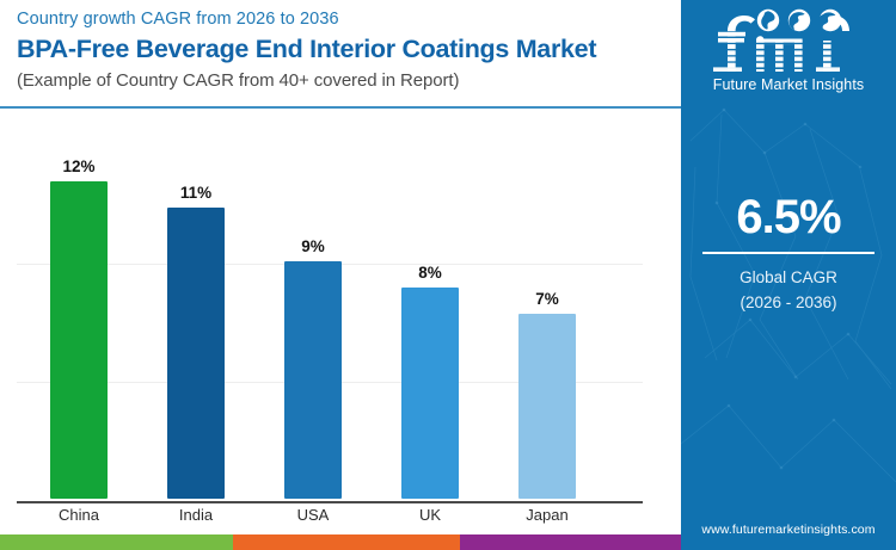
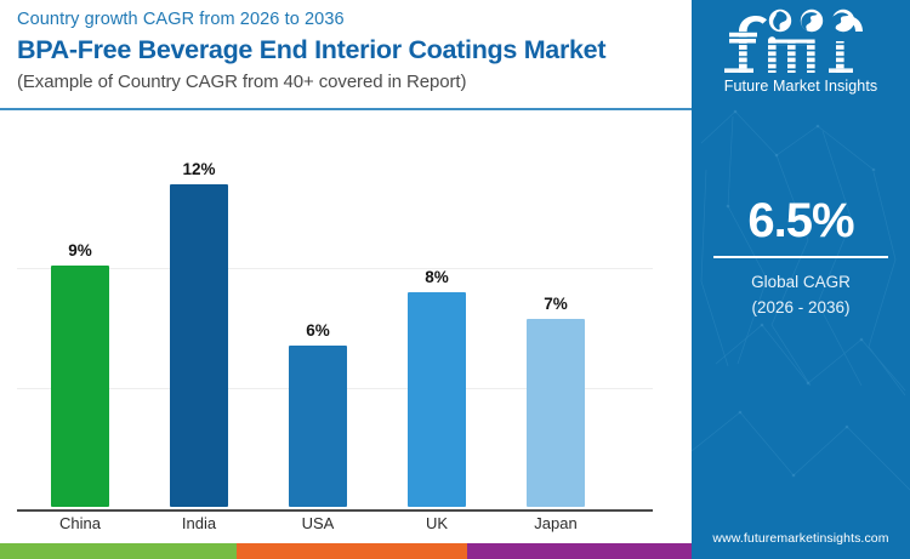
China: 12% -> 9%
India: 11% -> 12%
USA: 9% -> 6%
